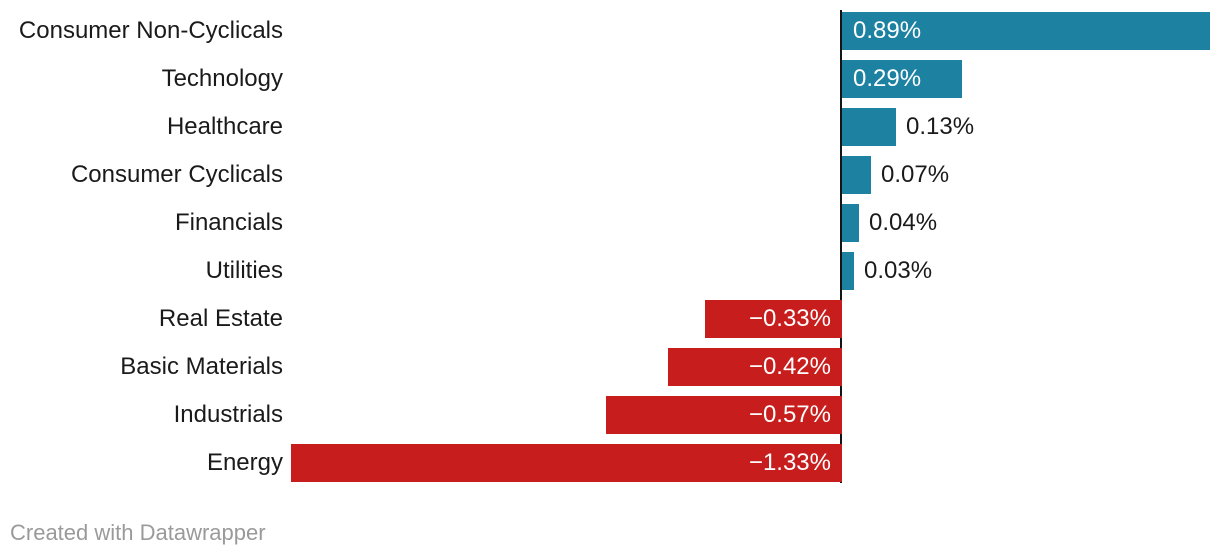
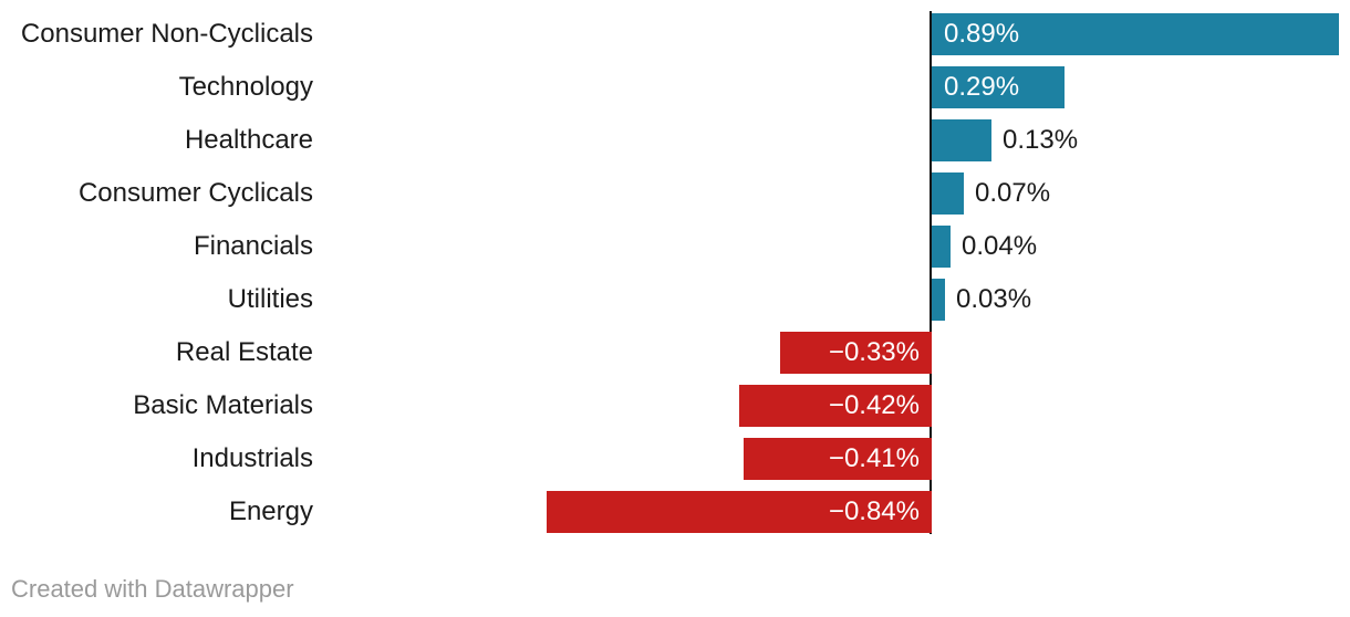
Industrials: −0.57% -> −0.41%
Energy: −1.33% -> −0.84%
